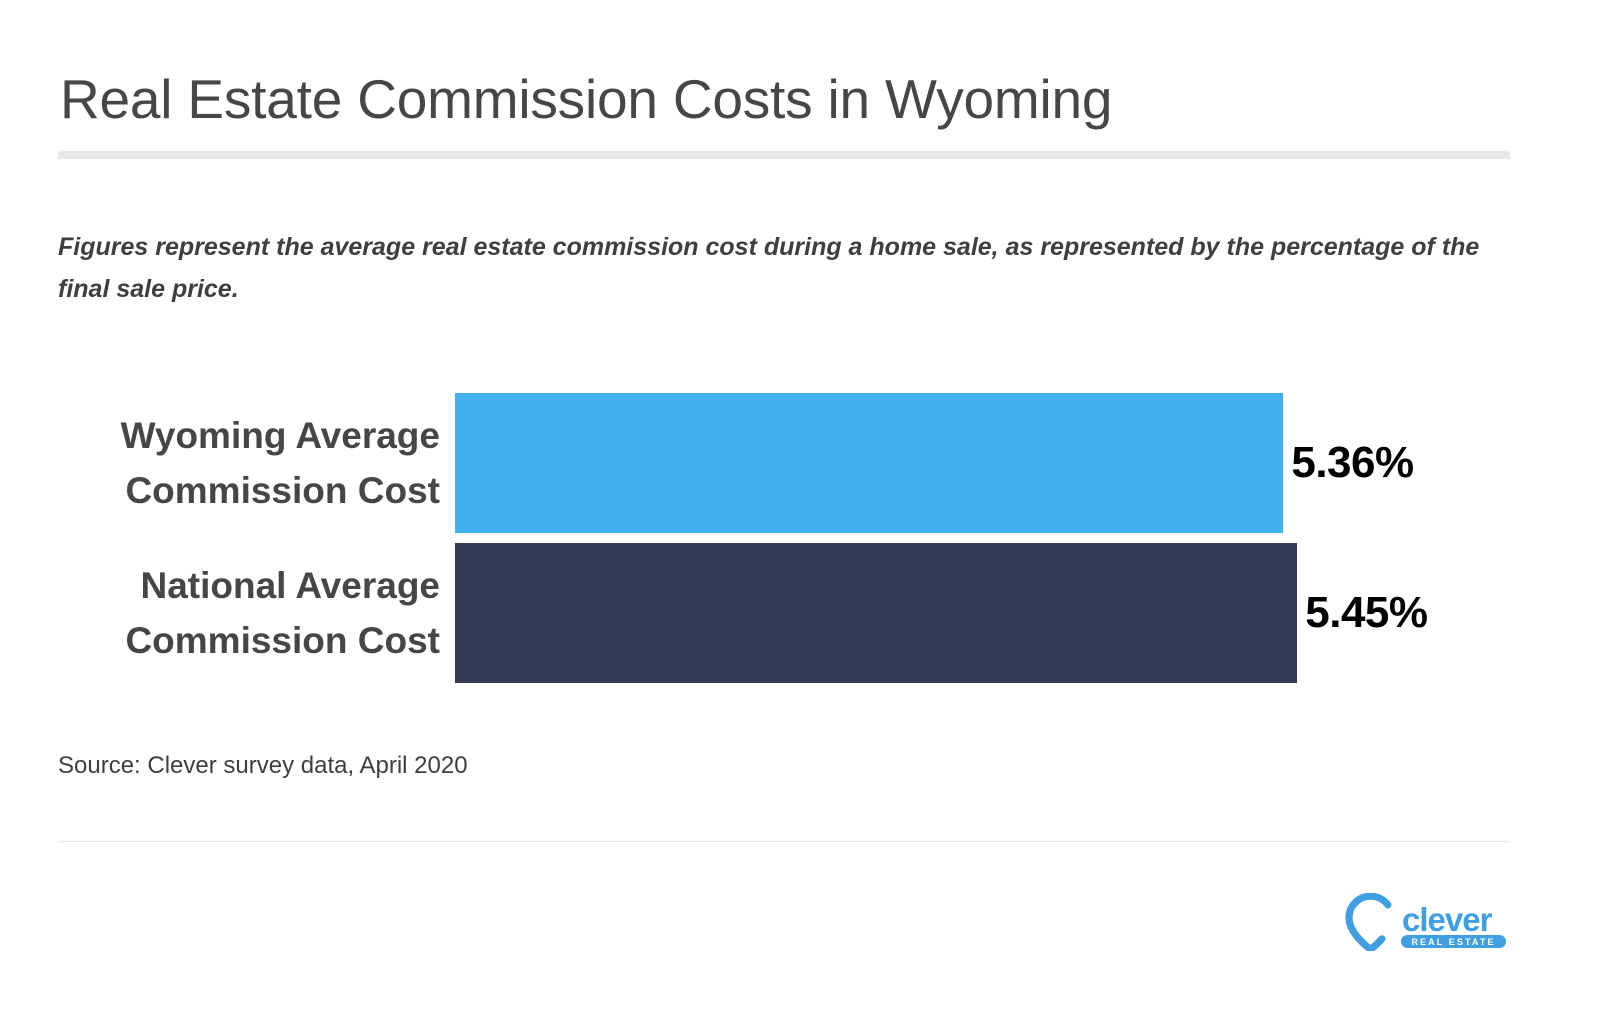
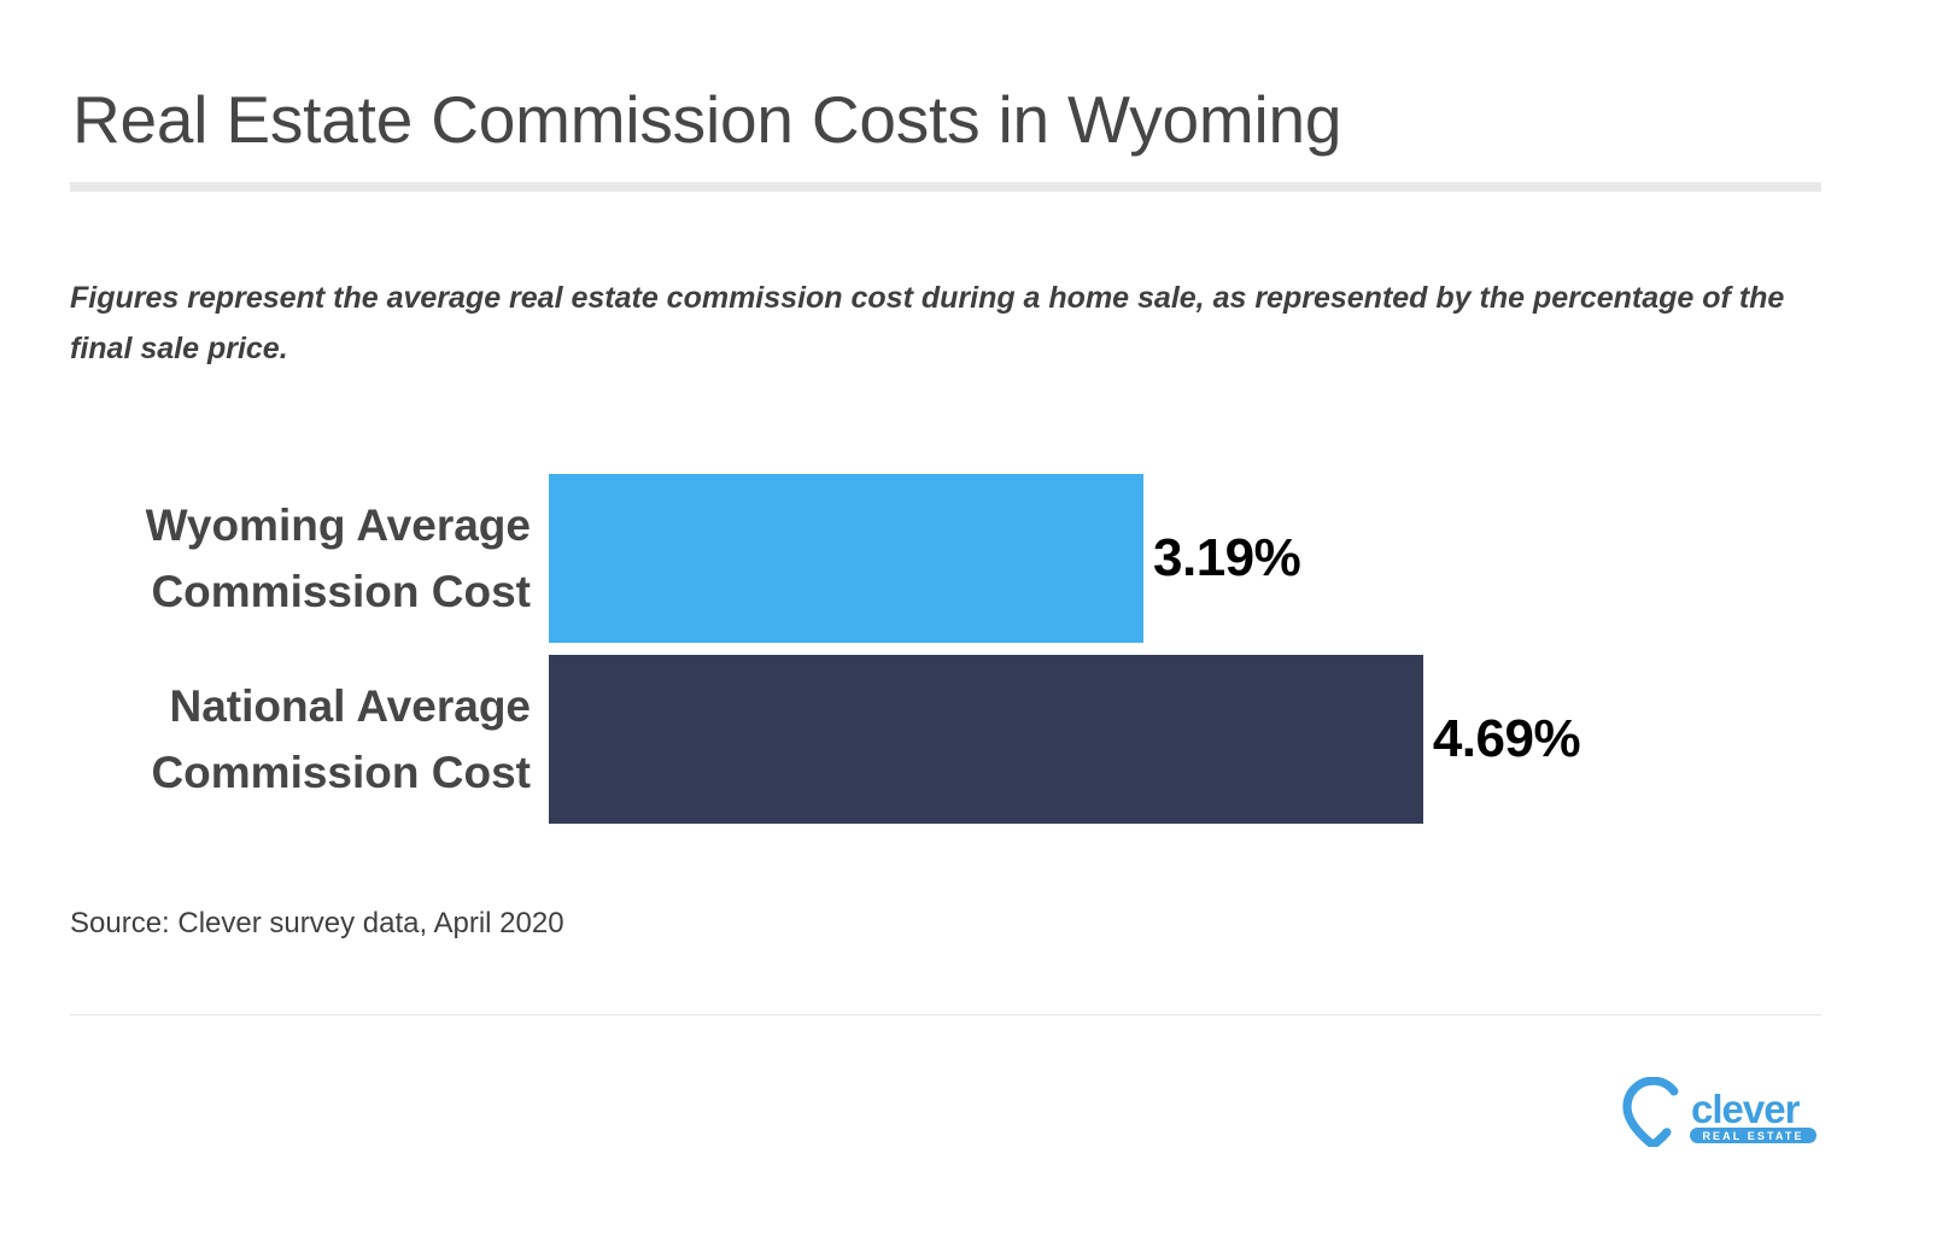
Wyoming Average Commission Cost: 5.36% -> 3.19%
National Average Commission Cost: 5.45% -> 4.69%
